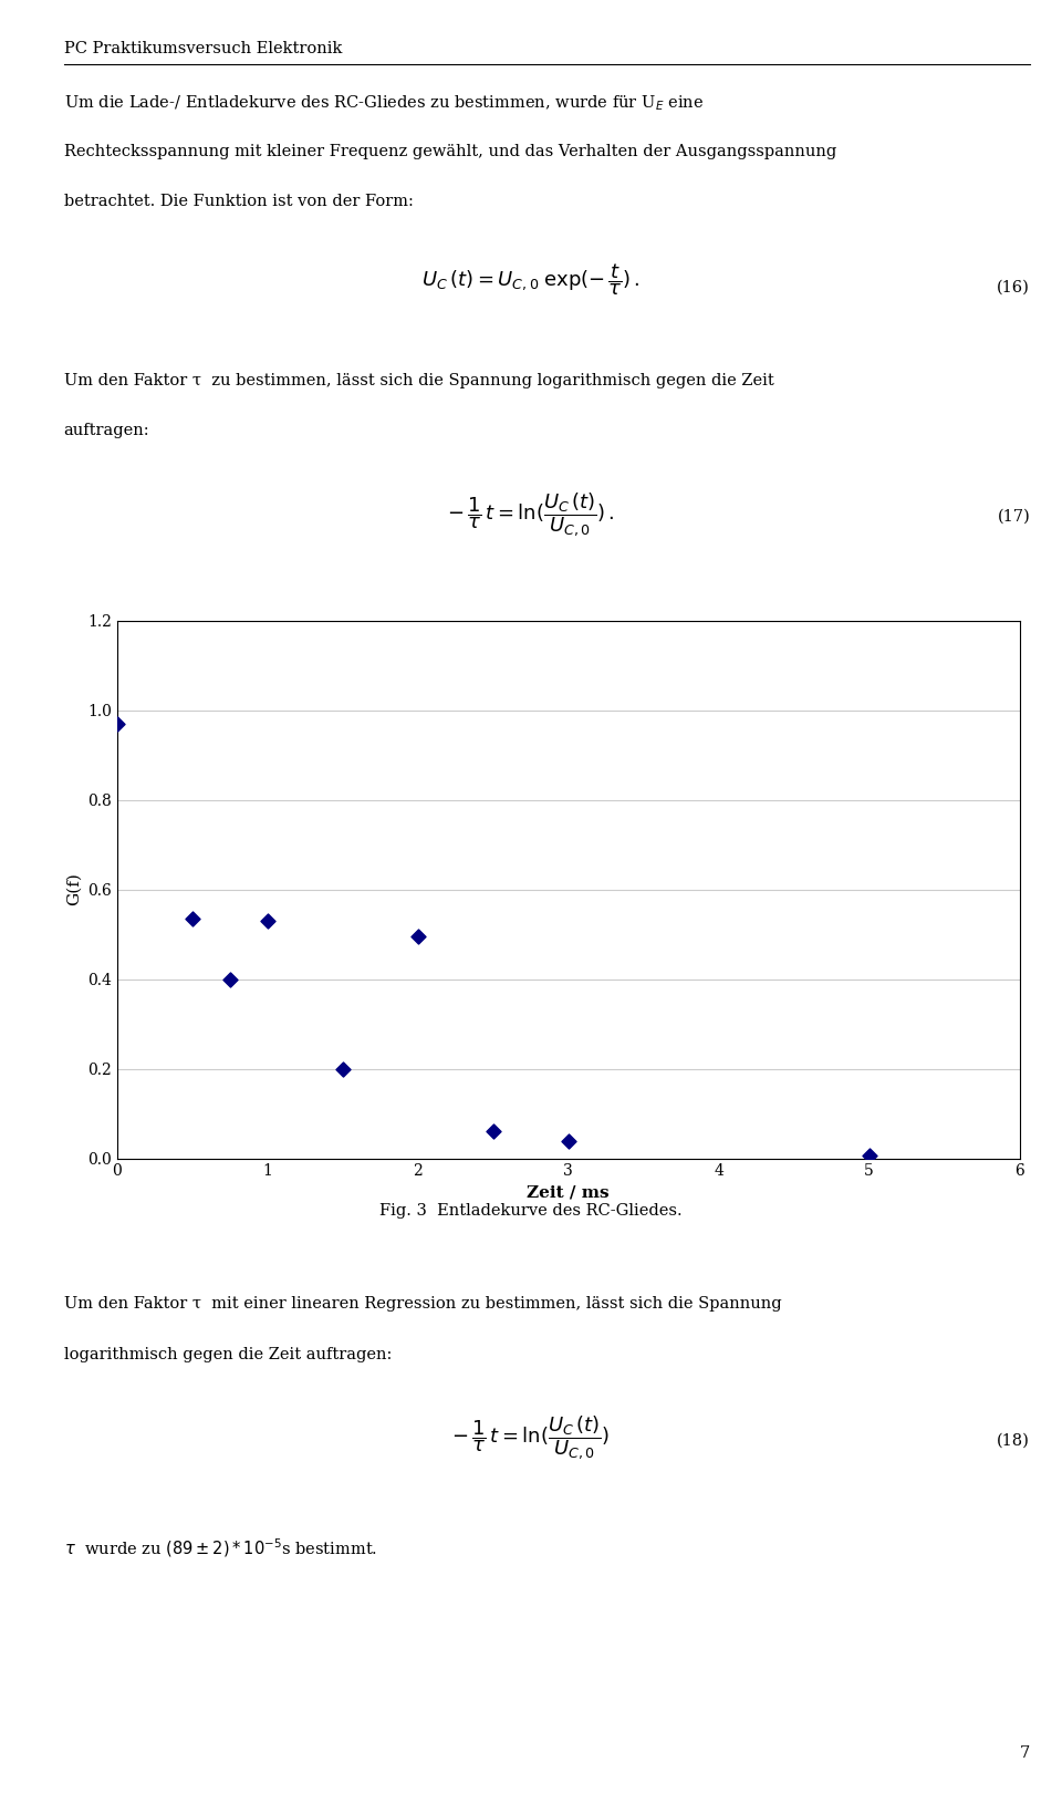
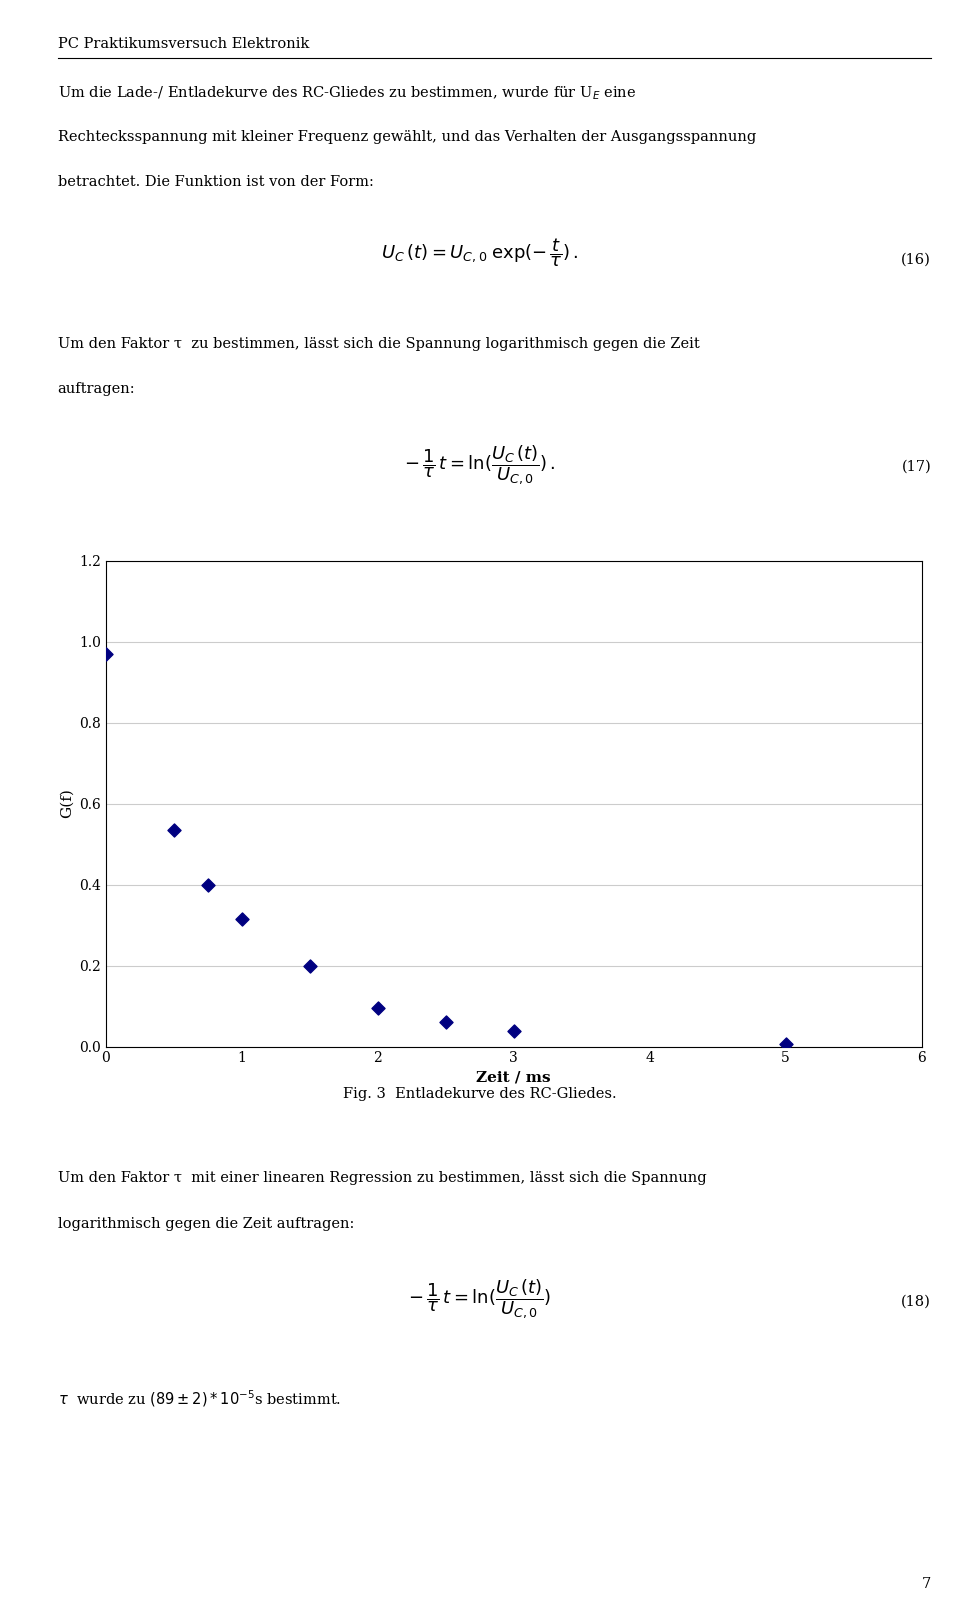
1: 0.530 -> 0.315
2: 0.495 -> 0.095
